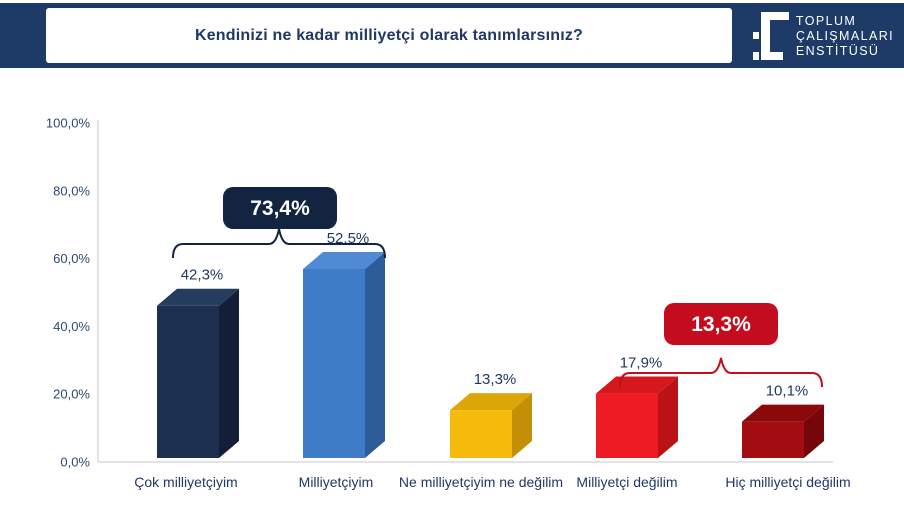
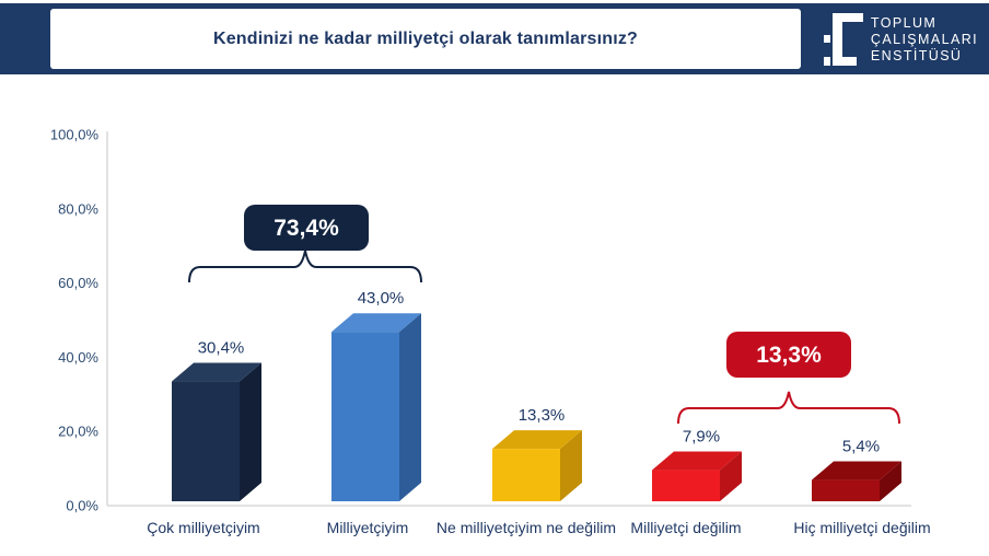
Çok milliyetçiyim: 42,3% -> 30,4%
Milliyetçiyim: 52,5% -> 43,0%
Milliyetçi değilim: 17,9% -> 7,9%
Hiç milliyetçi değilim: 10,1% -> 5,4%
